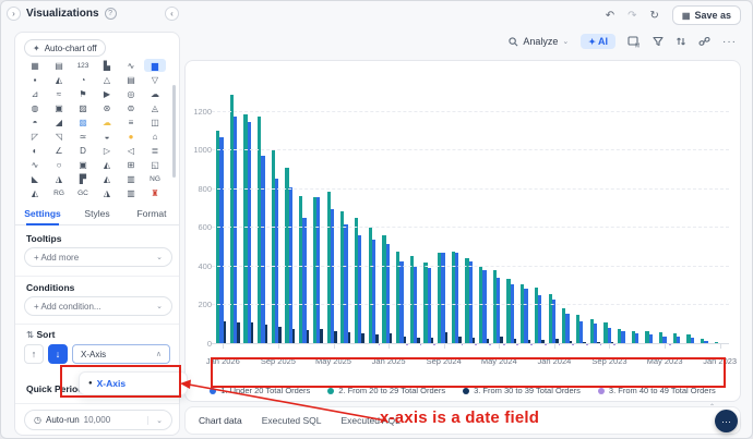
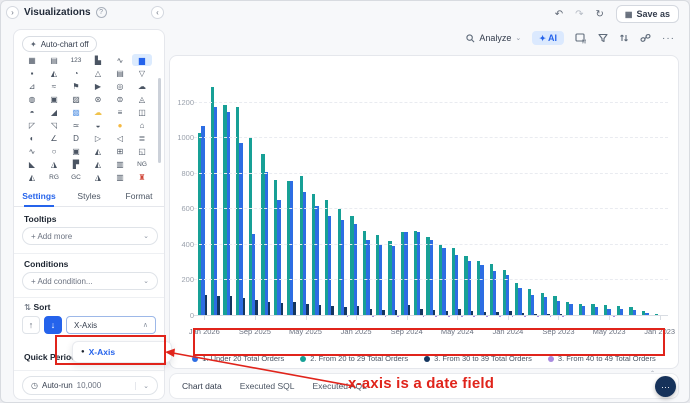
2. From 20 to 29 Total Orders/Jan 2026: 1100 -> 1030
1. Under 20 Total Orders/Sep 2025: 860 -> 460
